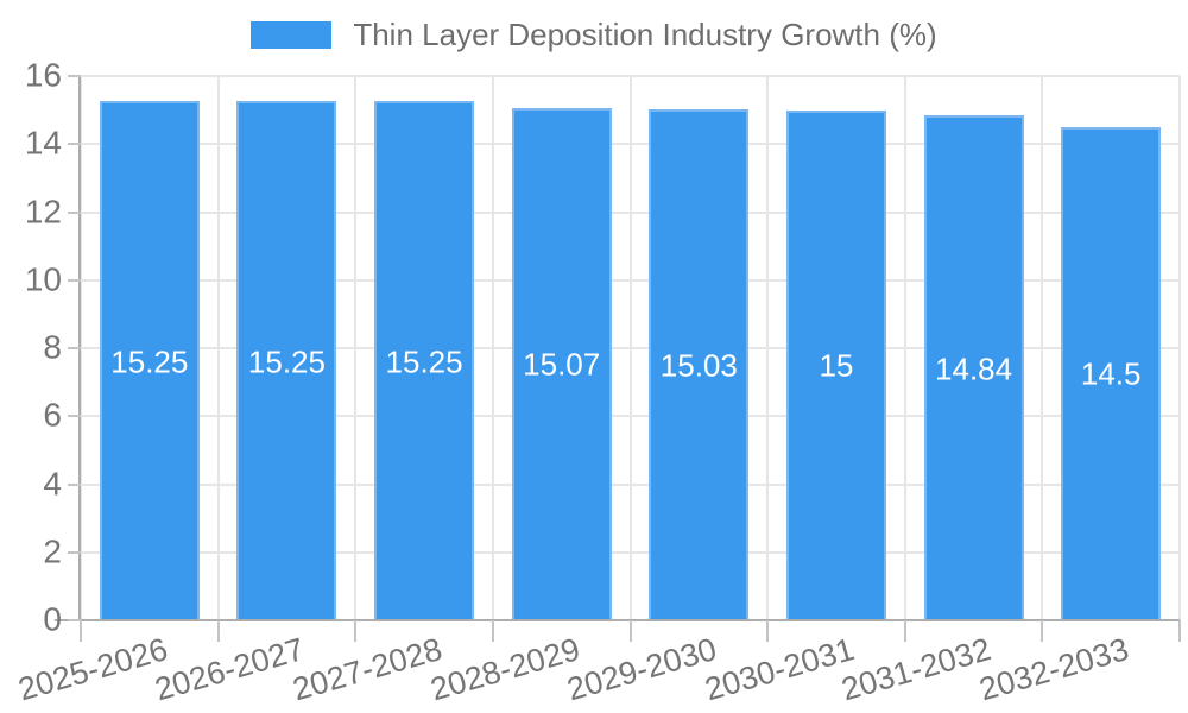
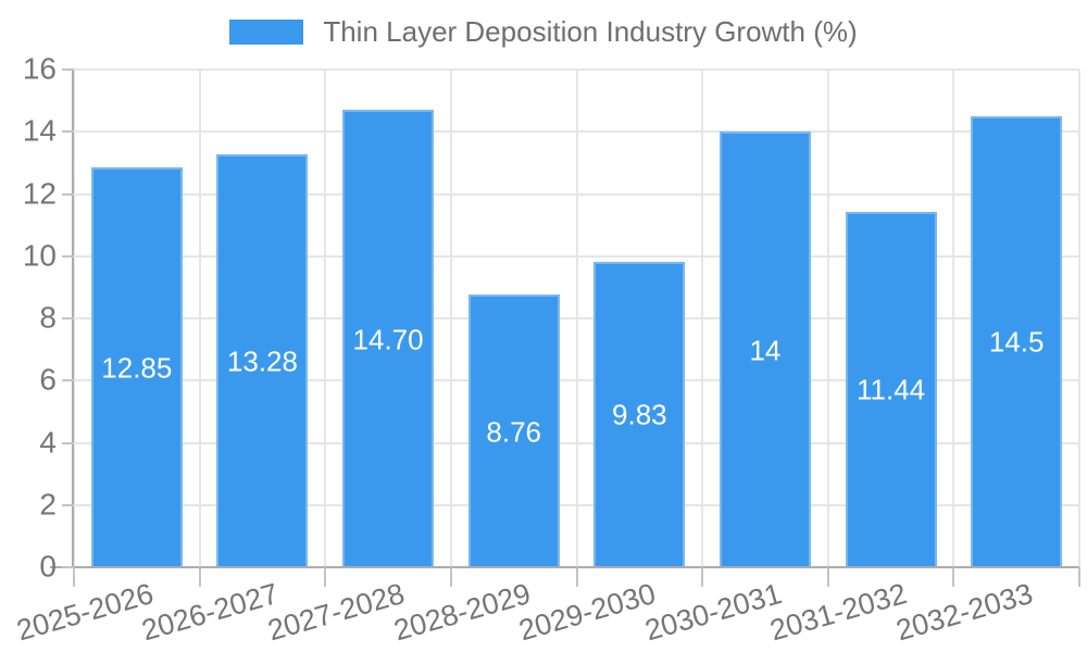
2025-2026: 15.25 -> 12.85
2026-2027: 15.25 -> 13.28
2027-2028: 15.25 -> 14.70
2028-2029: 15.07 -> 8.76
2029-2030: 15.03 -> 9.83
2030-2031: 15 -> 14
2031-2032: 14.84 -> 11.44
